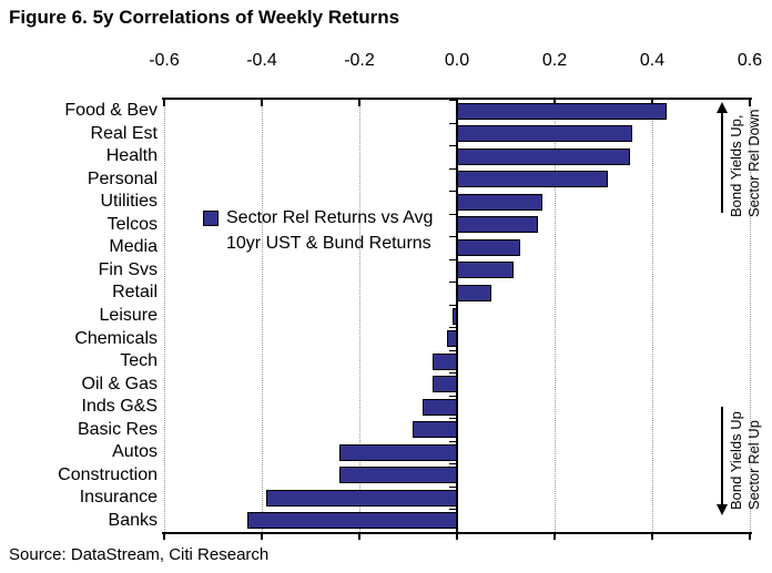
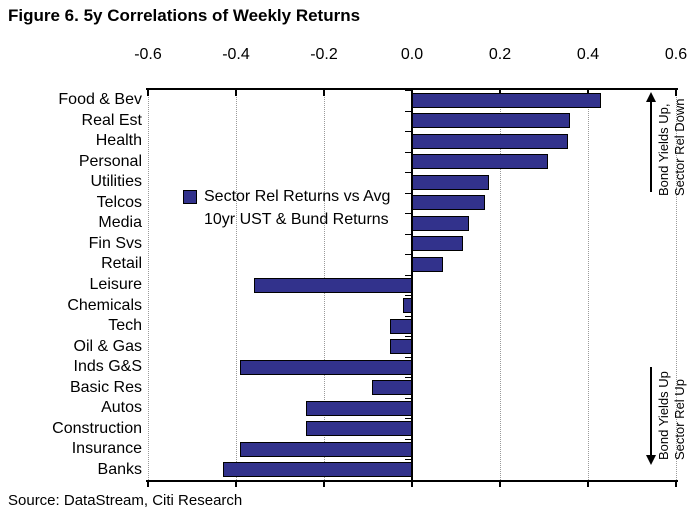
Leisure: -0.01 -> -0.36
Inds G&S: -0.07 -> -0.39
